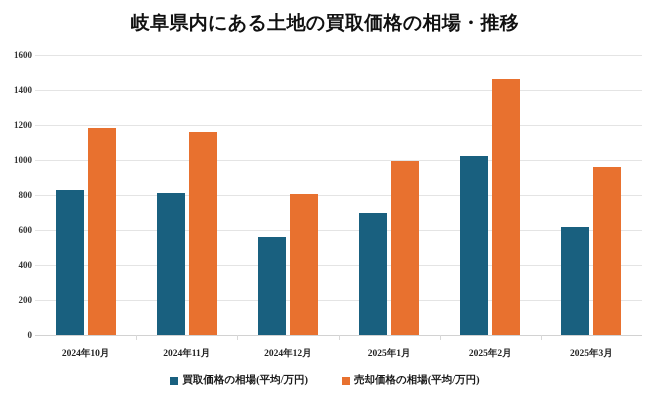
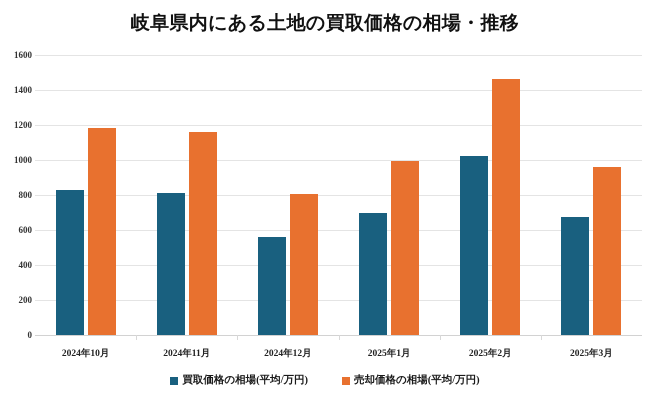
買取価格の相場(平均/万円)/2025年3月: 620 -> 680
